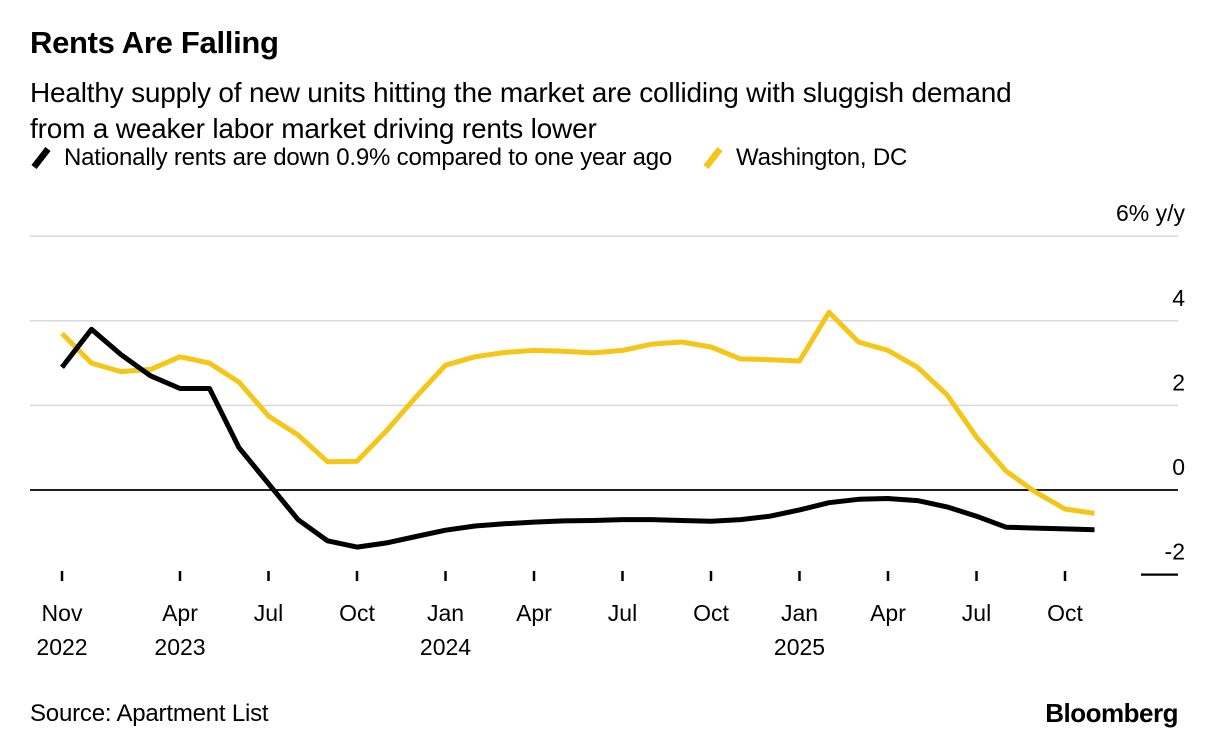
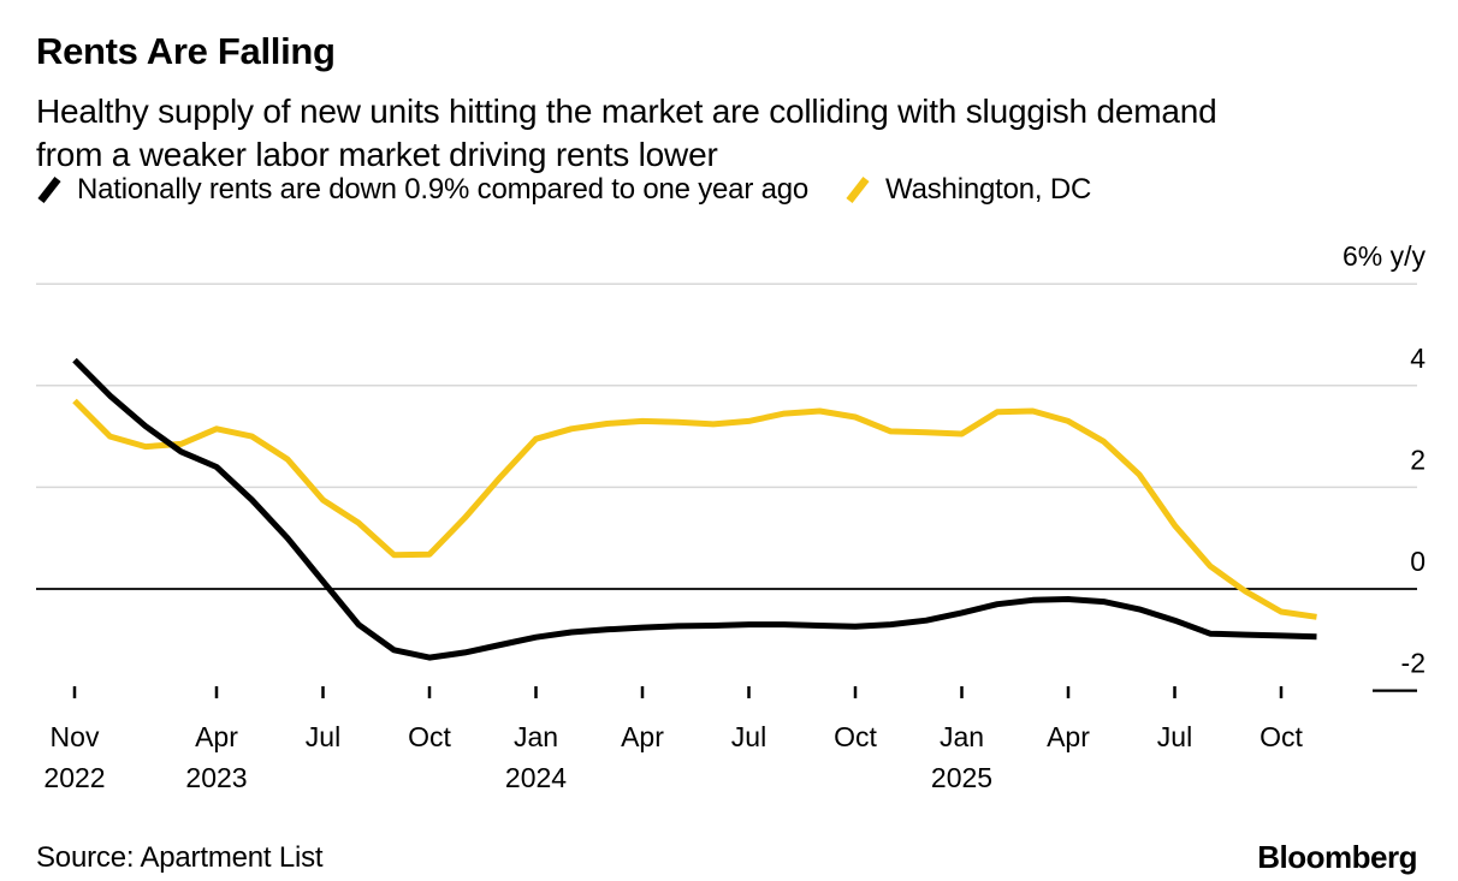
Nationally rents are down 0.9% compared to one year ago/Nov 2022: 2.9 -> 4.5
Nationally rents are down 0.9% compared to one year ago/Apr 2023: 2.4 -> 1.8
Washington, DC/Jan 2025: 4.2 -> 3.5
